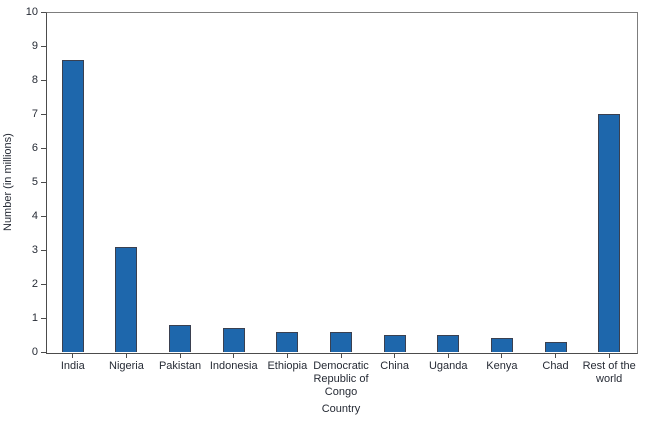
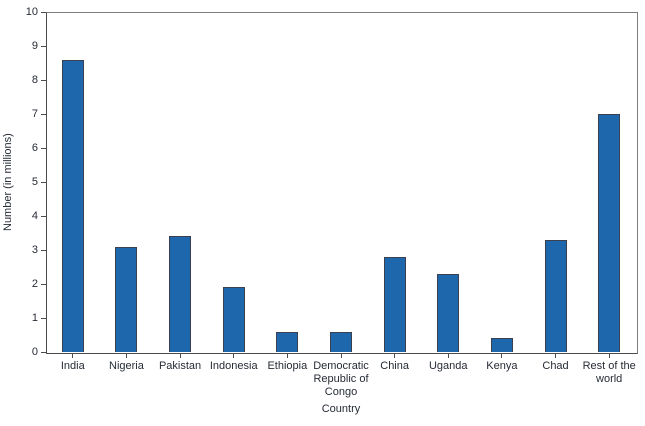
Pakistan: 0.8 -> 3.4
Indonesia: 0.7 -> 1.9
China: 0.5 -> 2.8
Uganda: 0.5 -> 2.3
Chad: 0.3 -> 3.3
